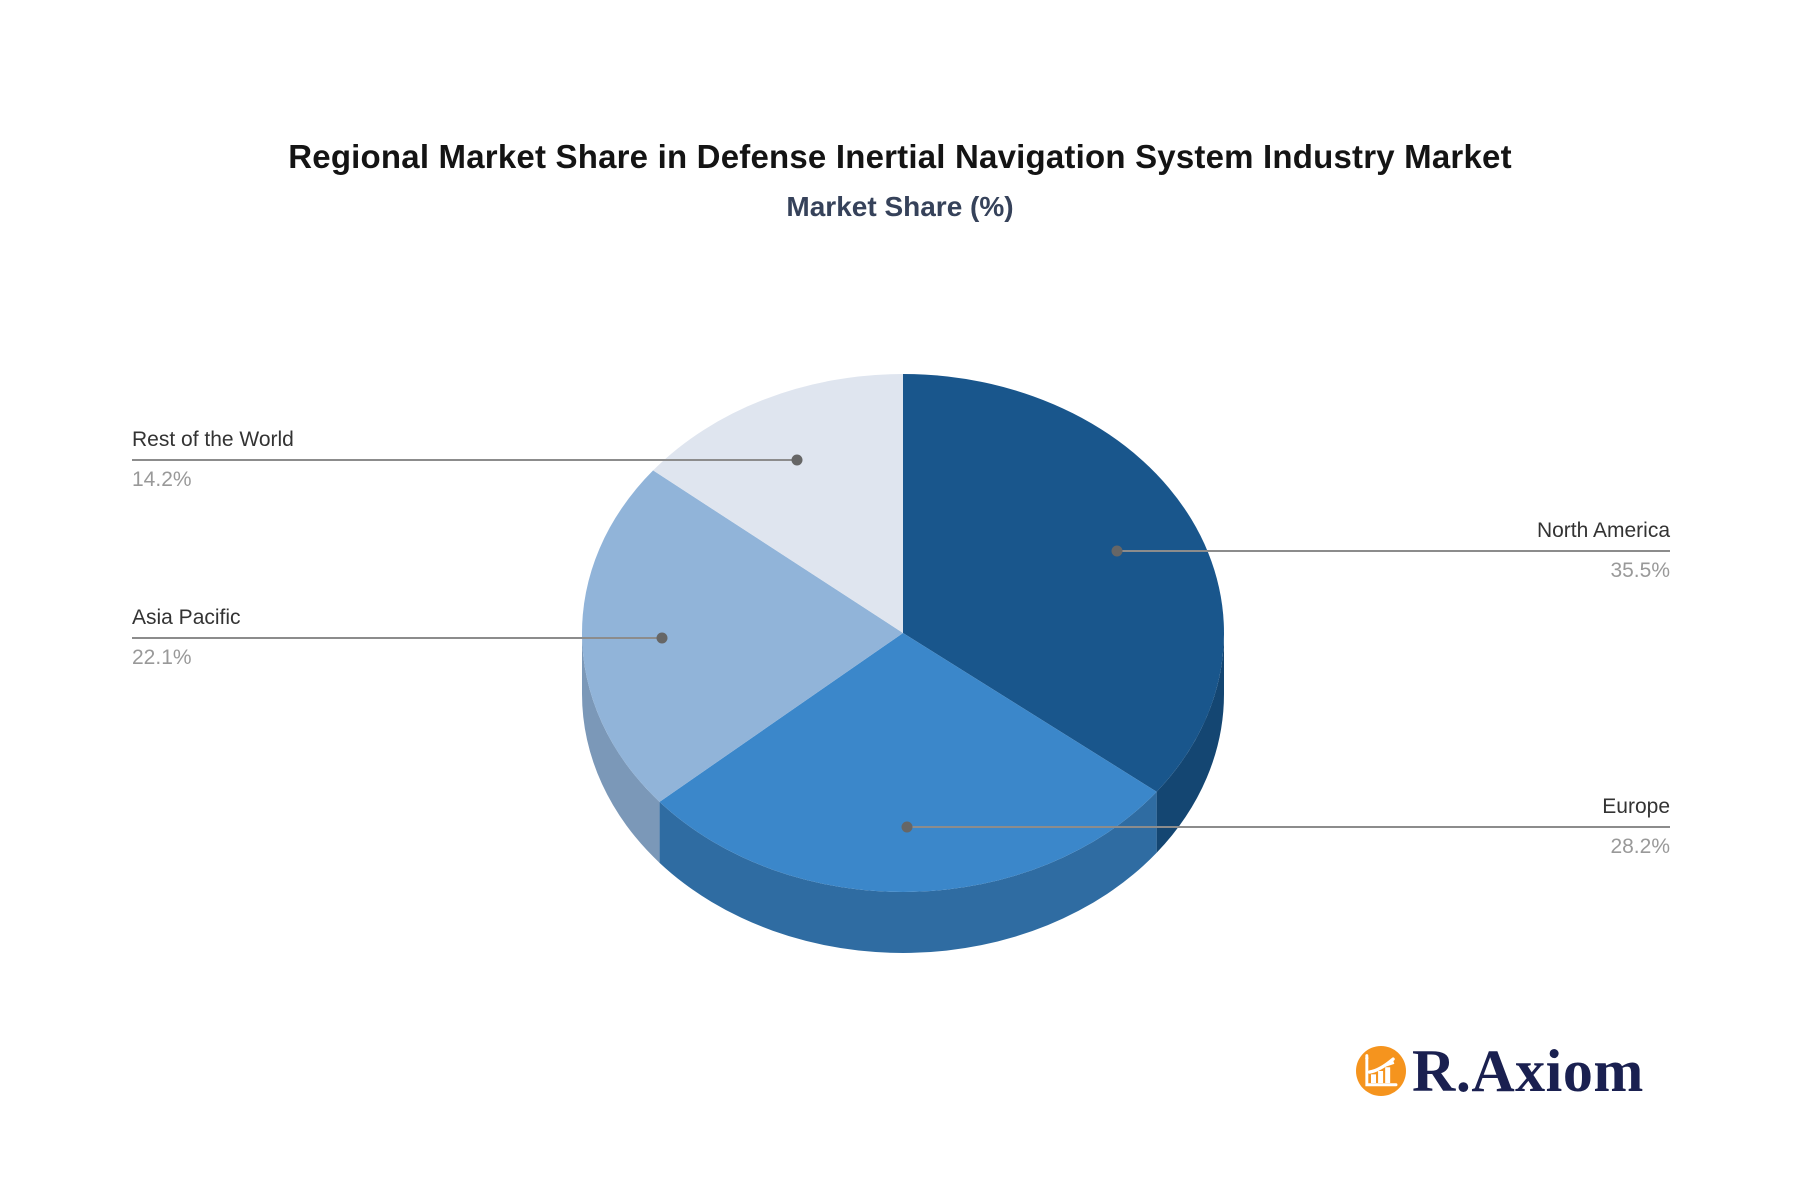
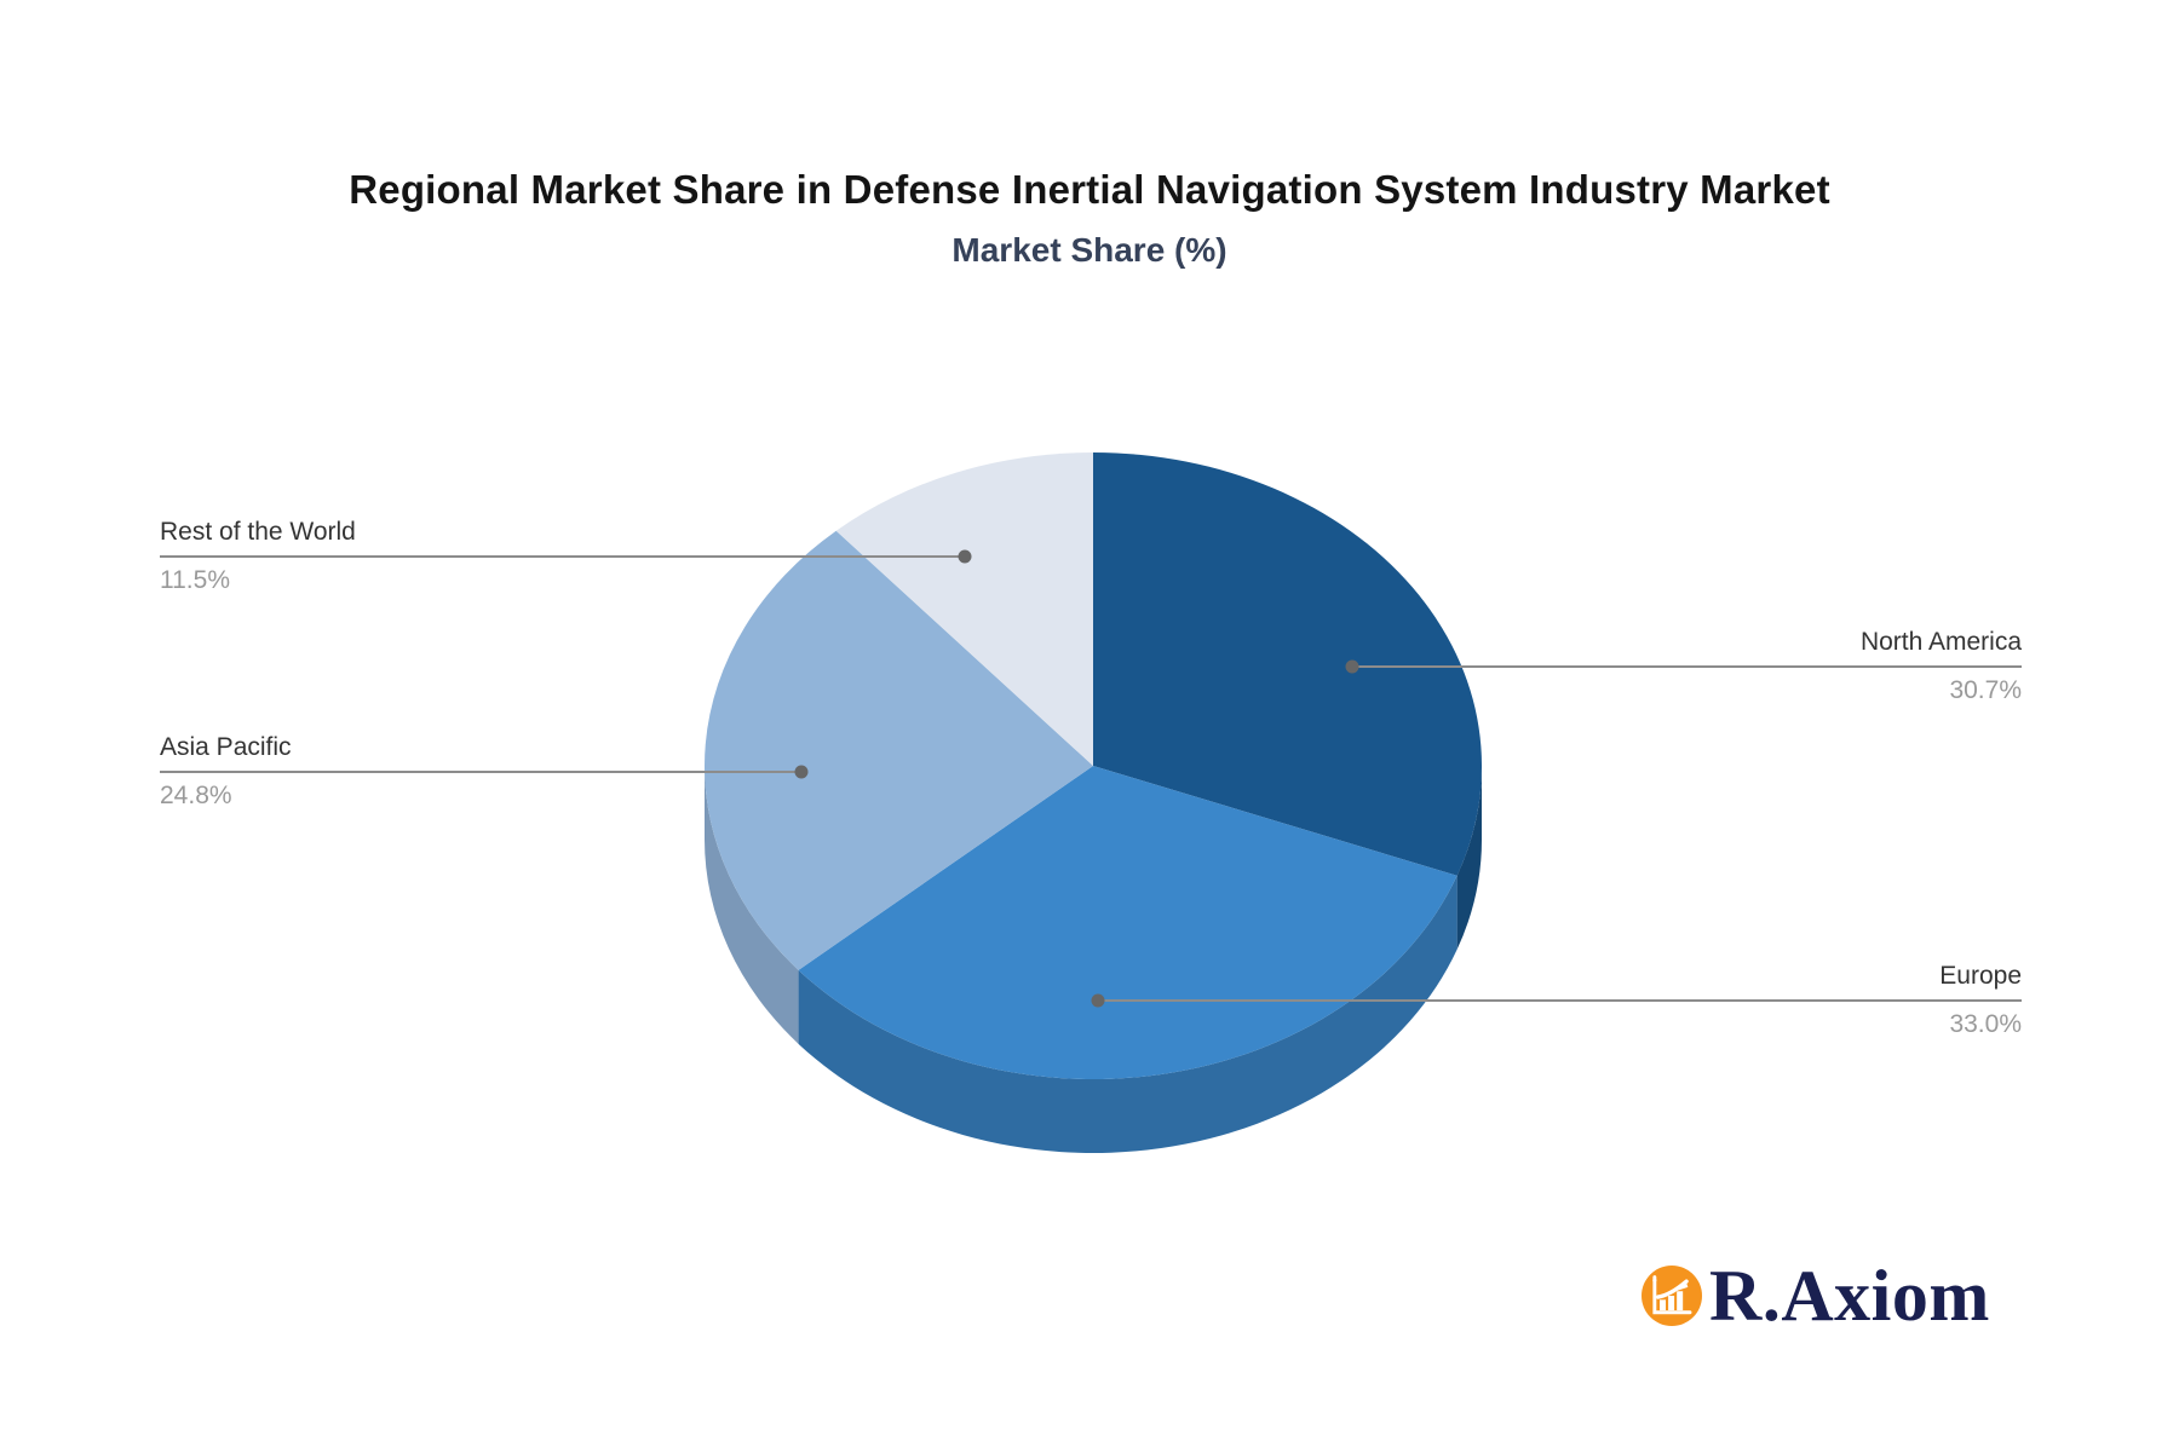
North America: 35.5% -> 30.7%
Europe: 28.2% -> 33.0%
Asia Pacific: 22.1% -> 24.8%
Rest of the World: 14.2% -> 11.5%
